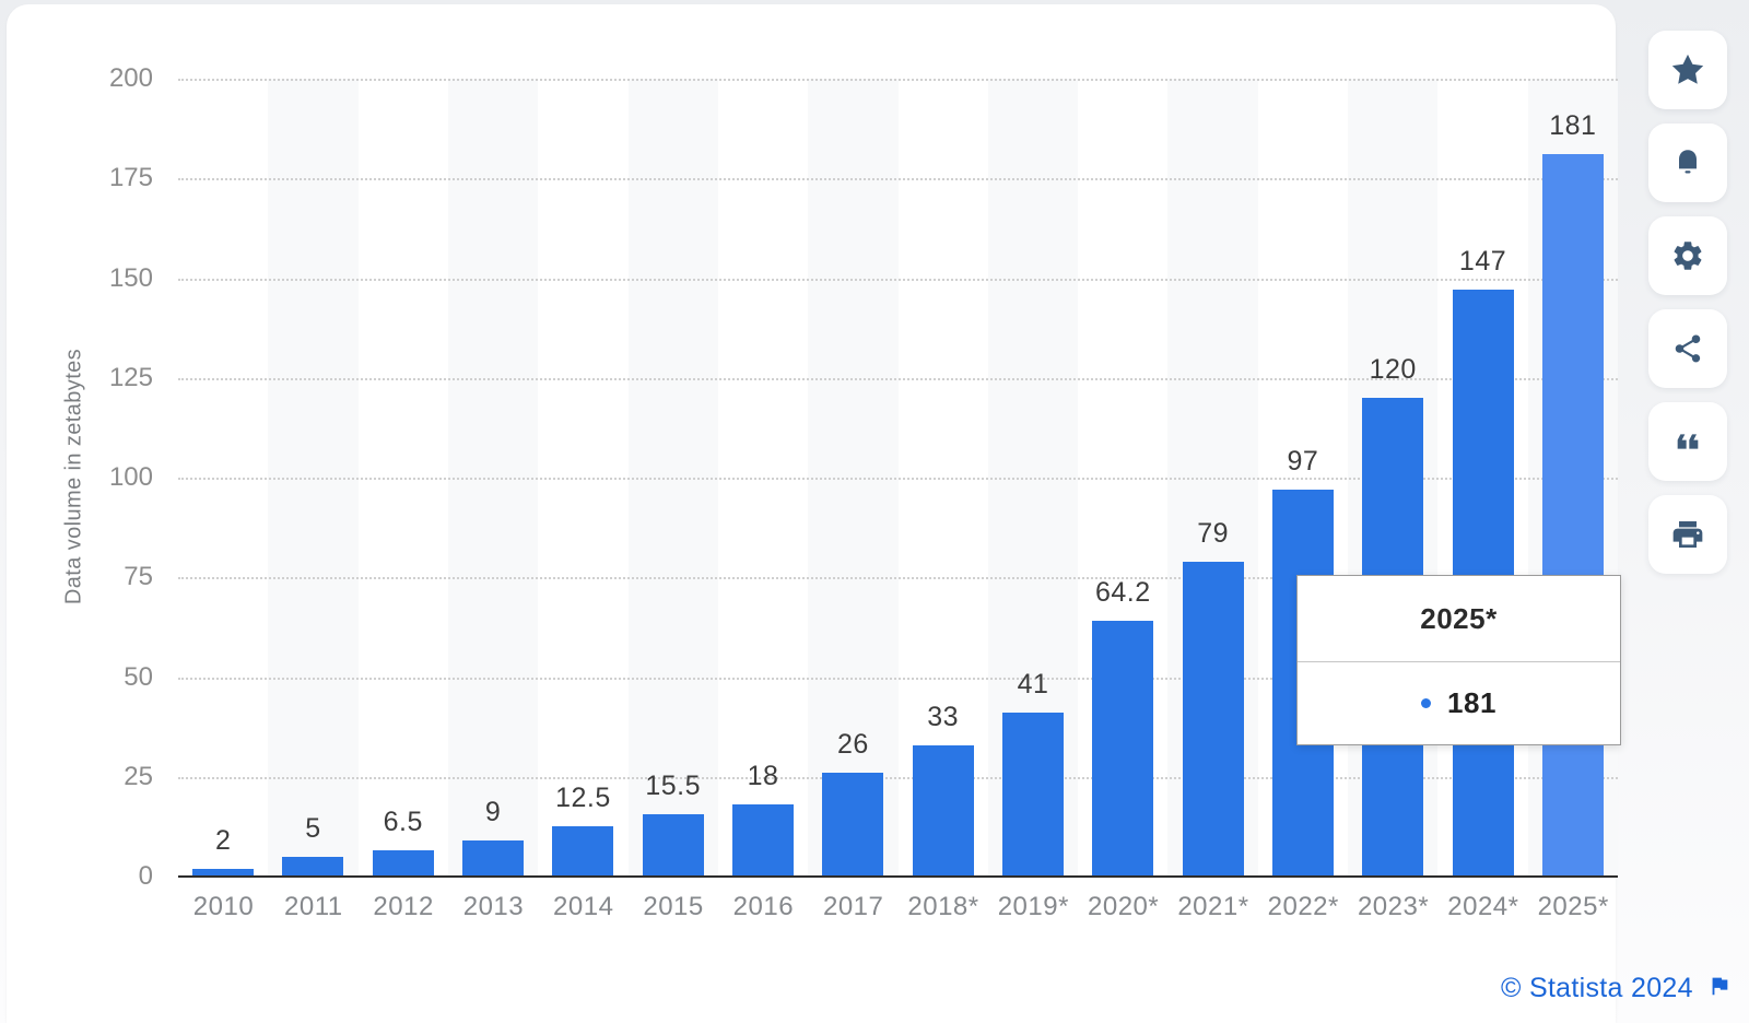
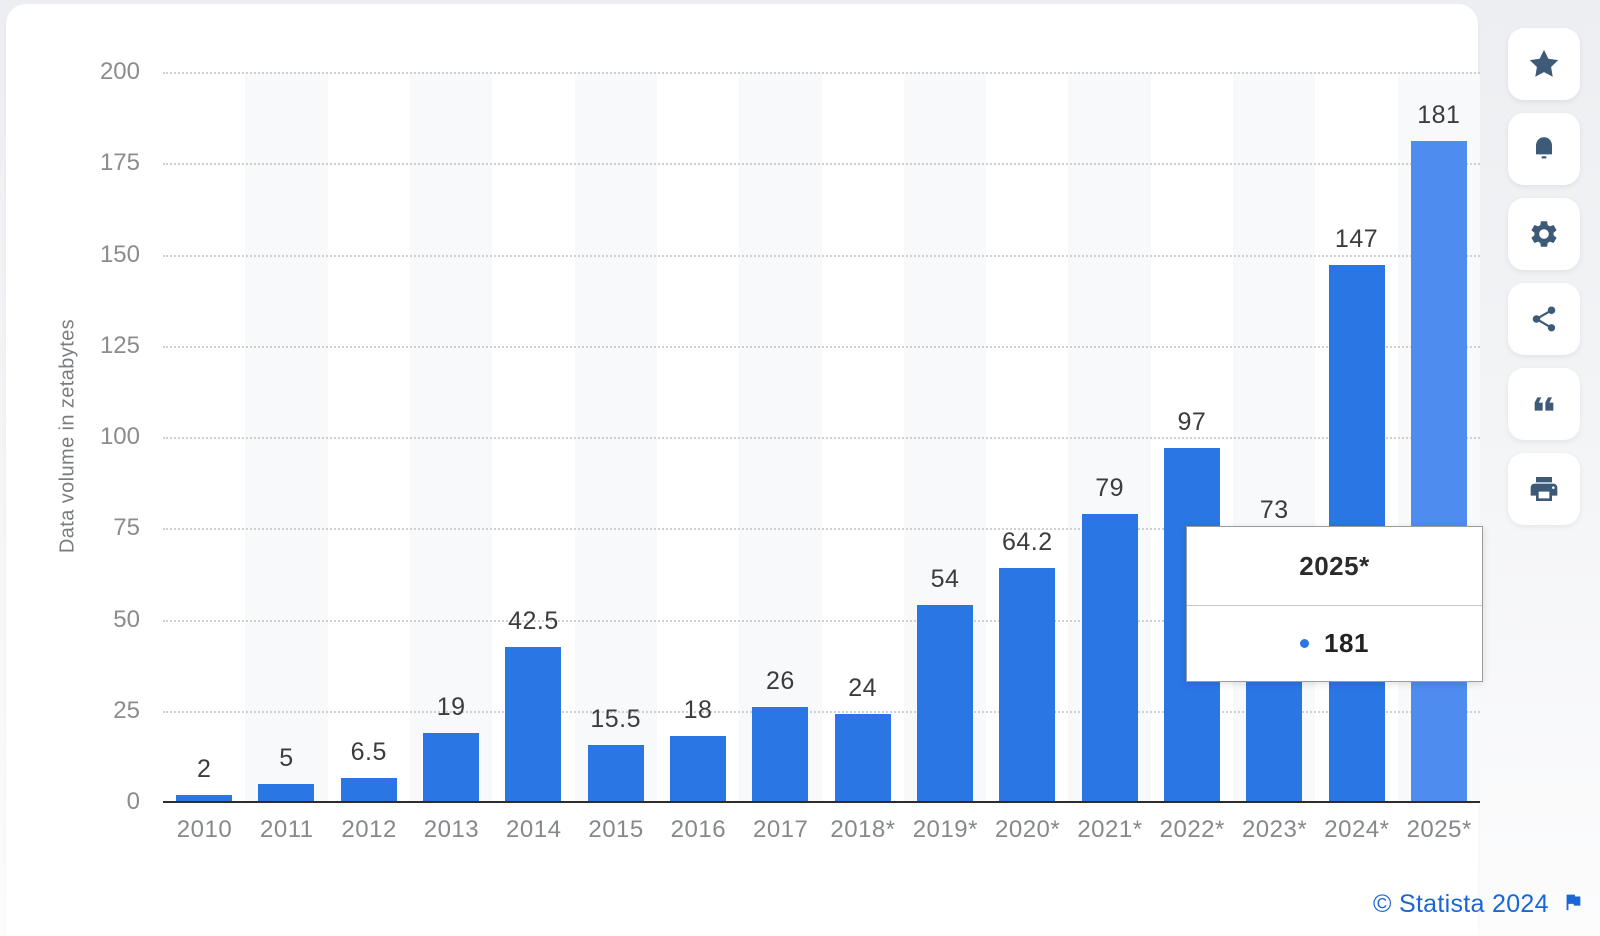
2013: 9 -> 19
2014: 12.5 -> 42.5
2018*: 33 -> 24
2019*: 41 -> 54
2023*: 120 -> 73
